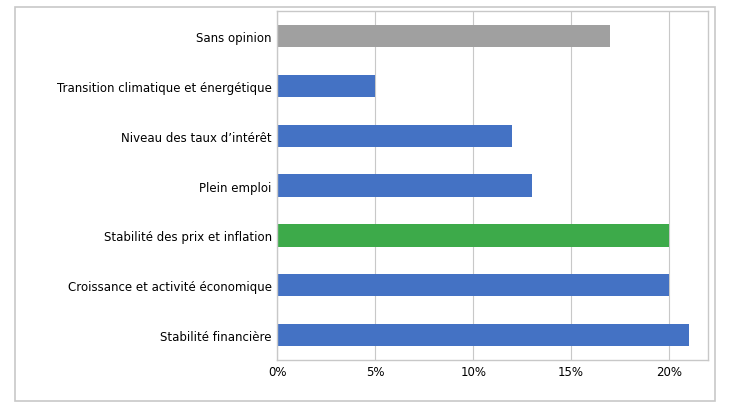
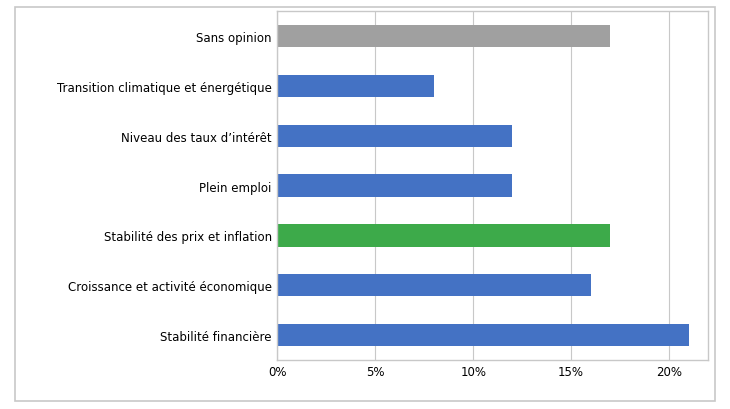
Transition climatique et énergétique: 5% -> 8%
Plein emploi: 13% -> 12%
Stabilité des prix et inflation: 20% -> 17%
Croissance et activité économique: 20% -> 16%
